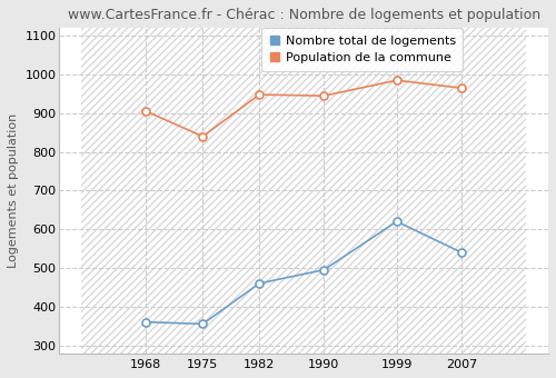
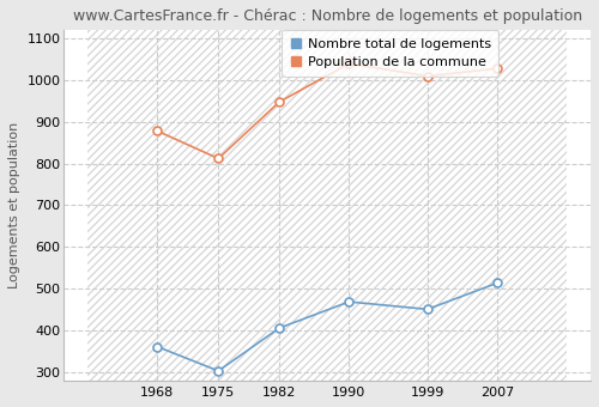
Population de la commune/1968: 905 -> 878
Nombre total de logements/1975: 355 -> 302
Population de la commune/1975: 840 -> 812
Nombre total de logements/1982: 460 -> 405
Nombre total de logements/1990: 495 -> 468
Population de la commune/1990: 945 -> 1040
Nombre total de logements/1999: 620 -> 450
Population de la commune/1999: 985 -> 1010
Nombre total de logements/2007: 540 -> 513
Population de la commune/2007: 965 -> 1028
